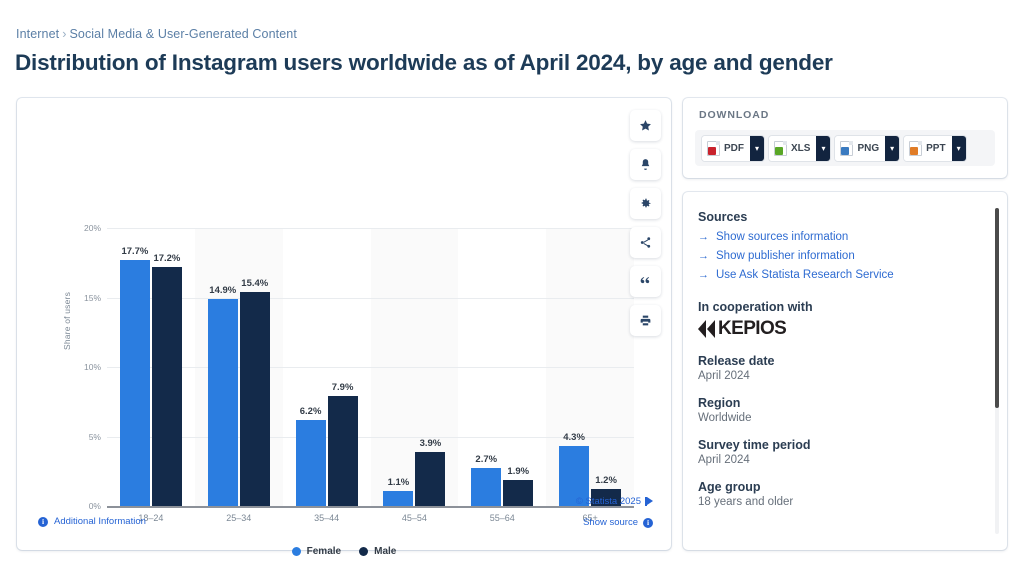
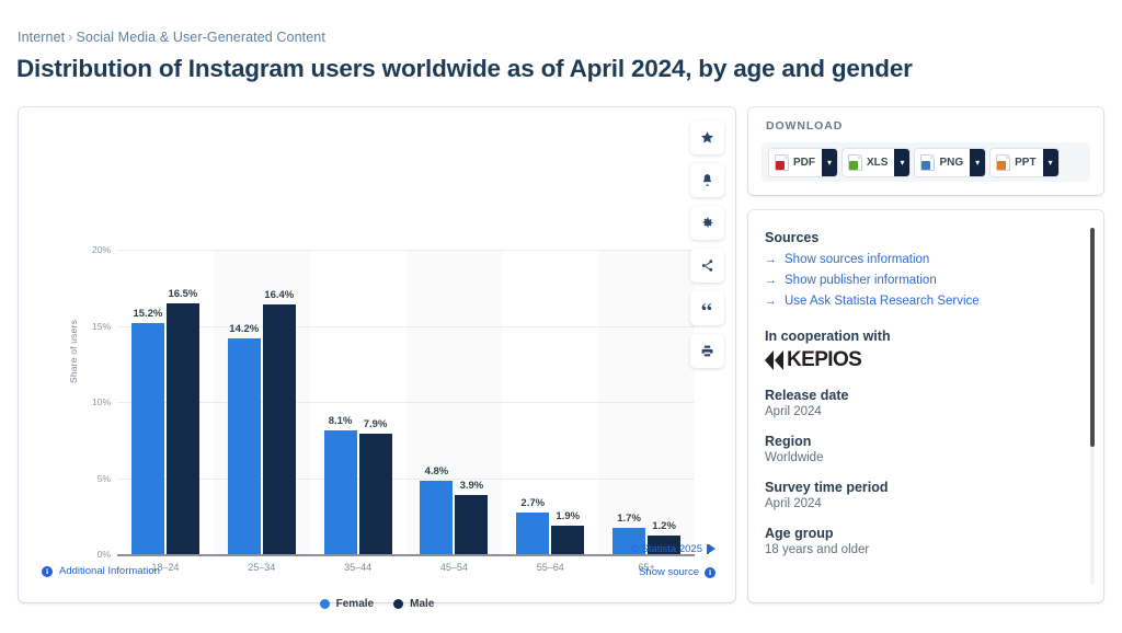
Female/18–24: 17.7% -> 15.2%
Male/18–24: 17.2% -> 16.5%
Female/25–34: 14.9% -> 14.2%
Male/25–34: 15.4% -> 16.4%
Female/35–44: 6.2% -> 8.1%
Female/45–54: 1.1% -> 4.8%
Female/65+: 4.3% -> 1.7%
